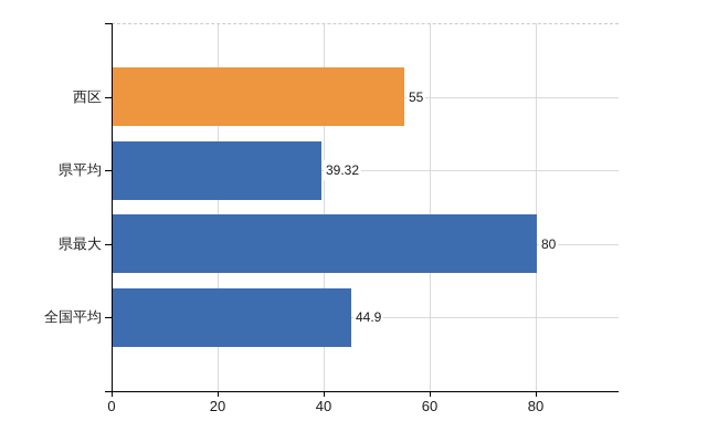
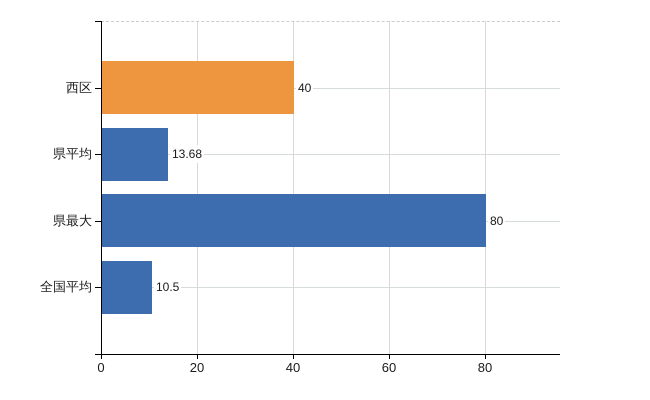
西区: 55 -> 40
県平均: 39.32 -> 13.68
全国平均: 44.9 -> 10.5
